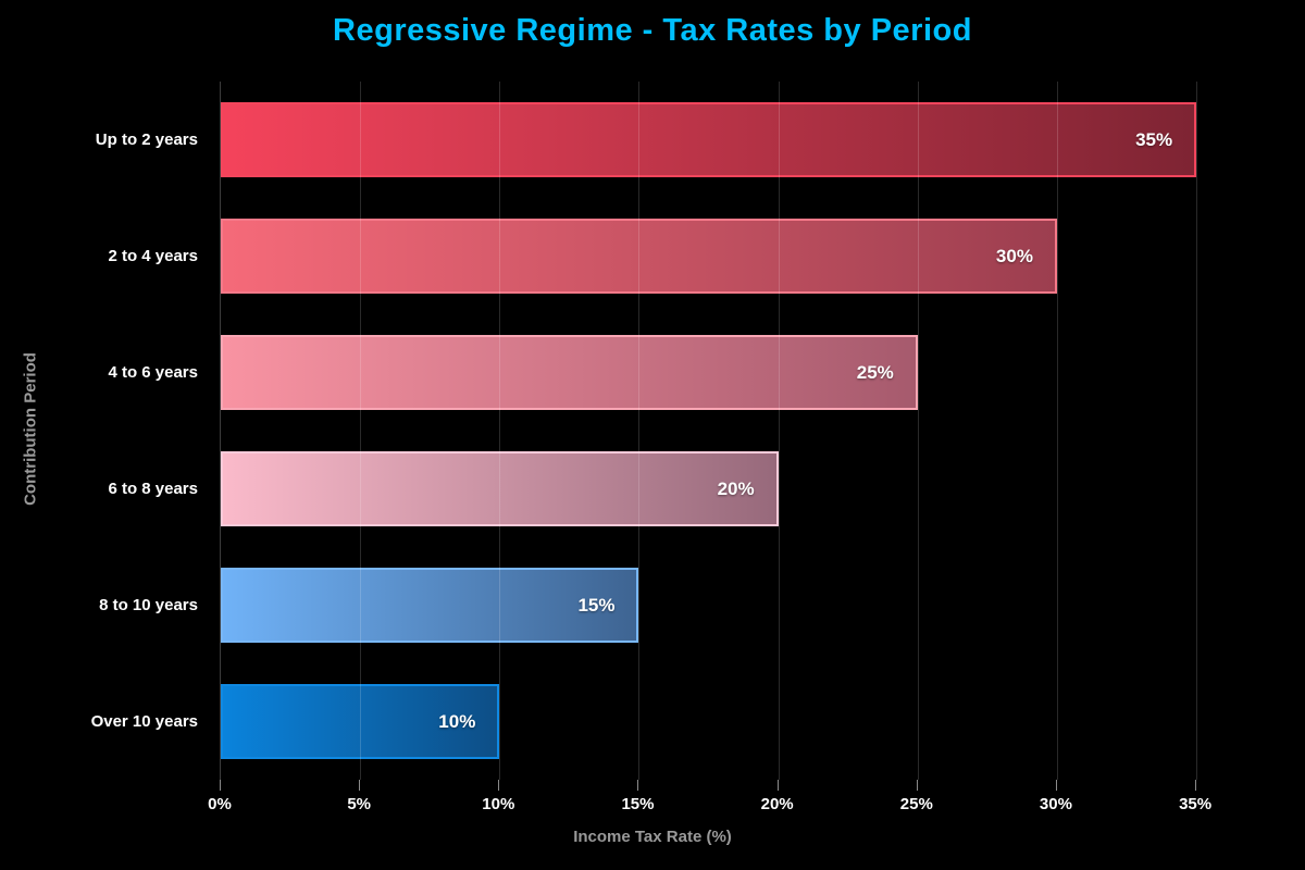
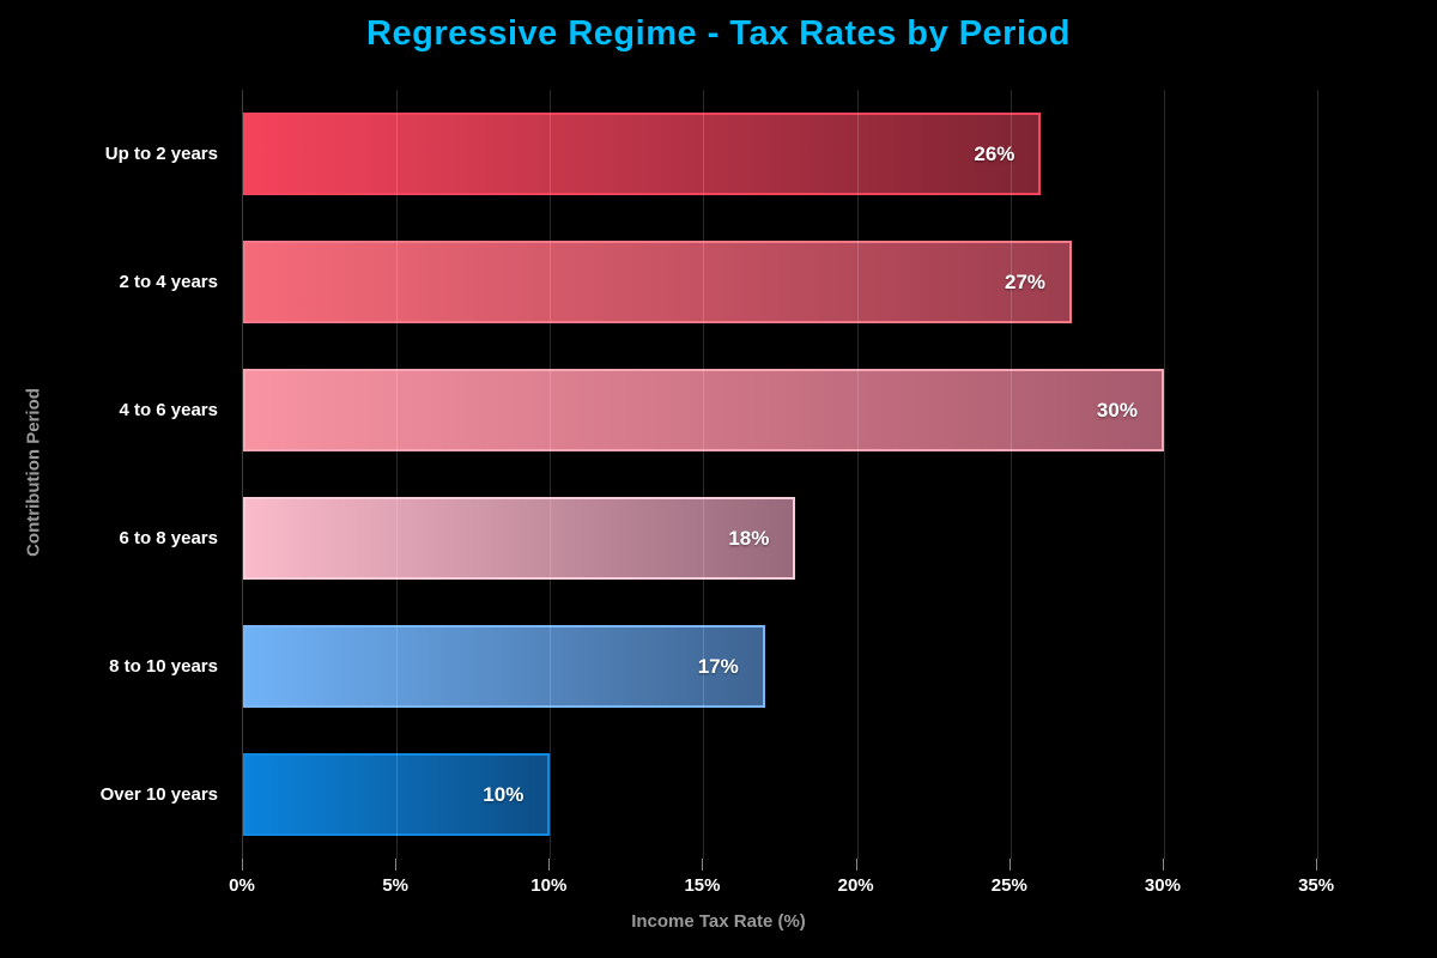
Up to 2 years: 35% -> 26%
2 to 4 years: 30% -> 27%
4 to 6 years: 25% -> 30%
6 to 8 years: 20% -> 18%
8 to 10 years: 15% -> 17%
